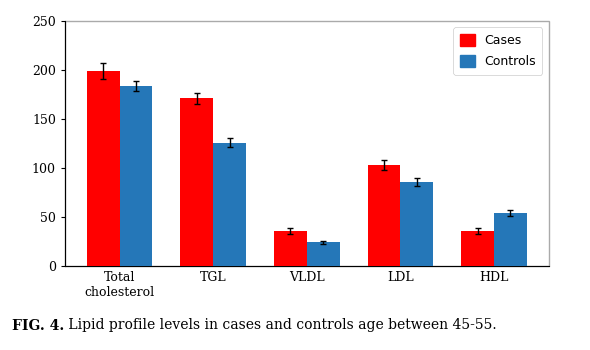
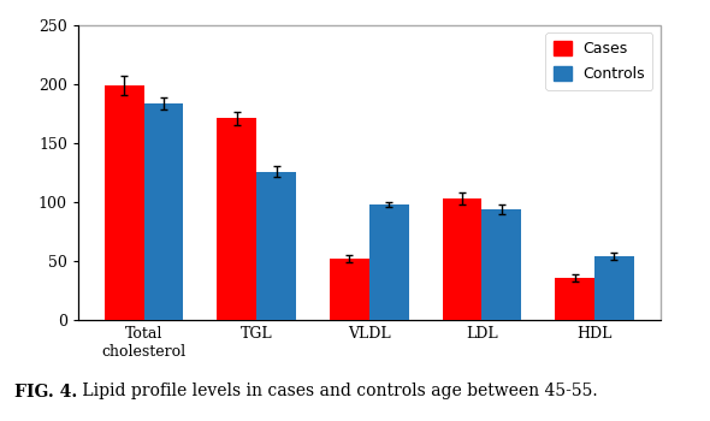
Cases/VLDL: 36 -> 52
Controls/VLDL: 24 -> 98
Controls/LDL: 86 -> 94
